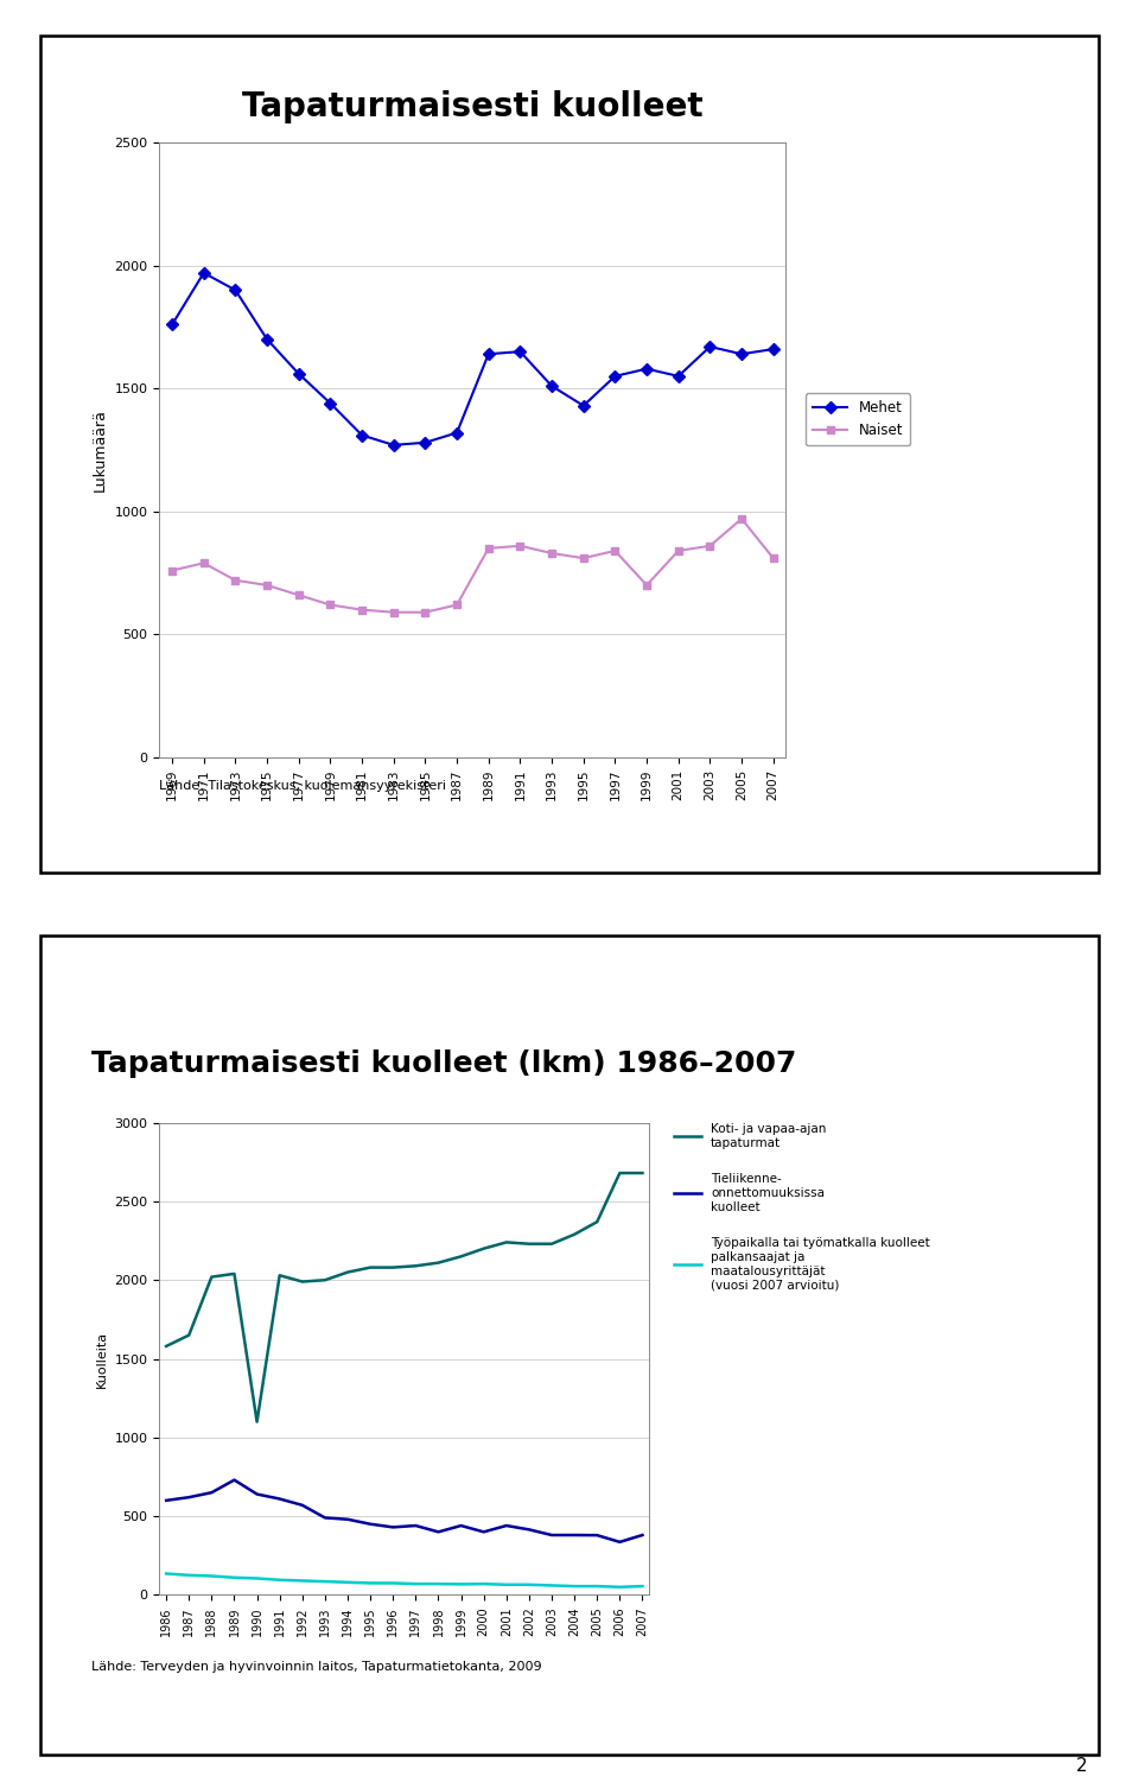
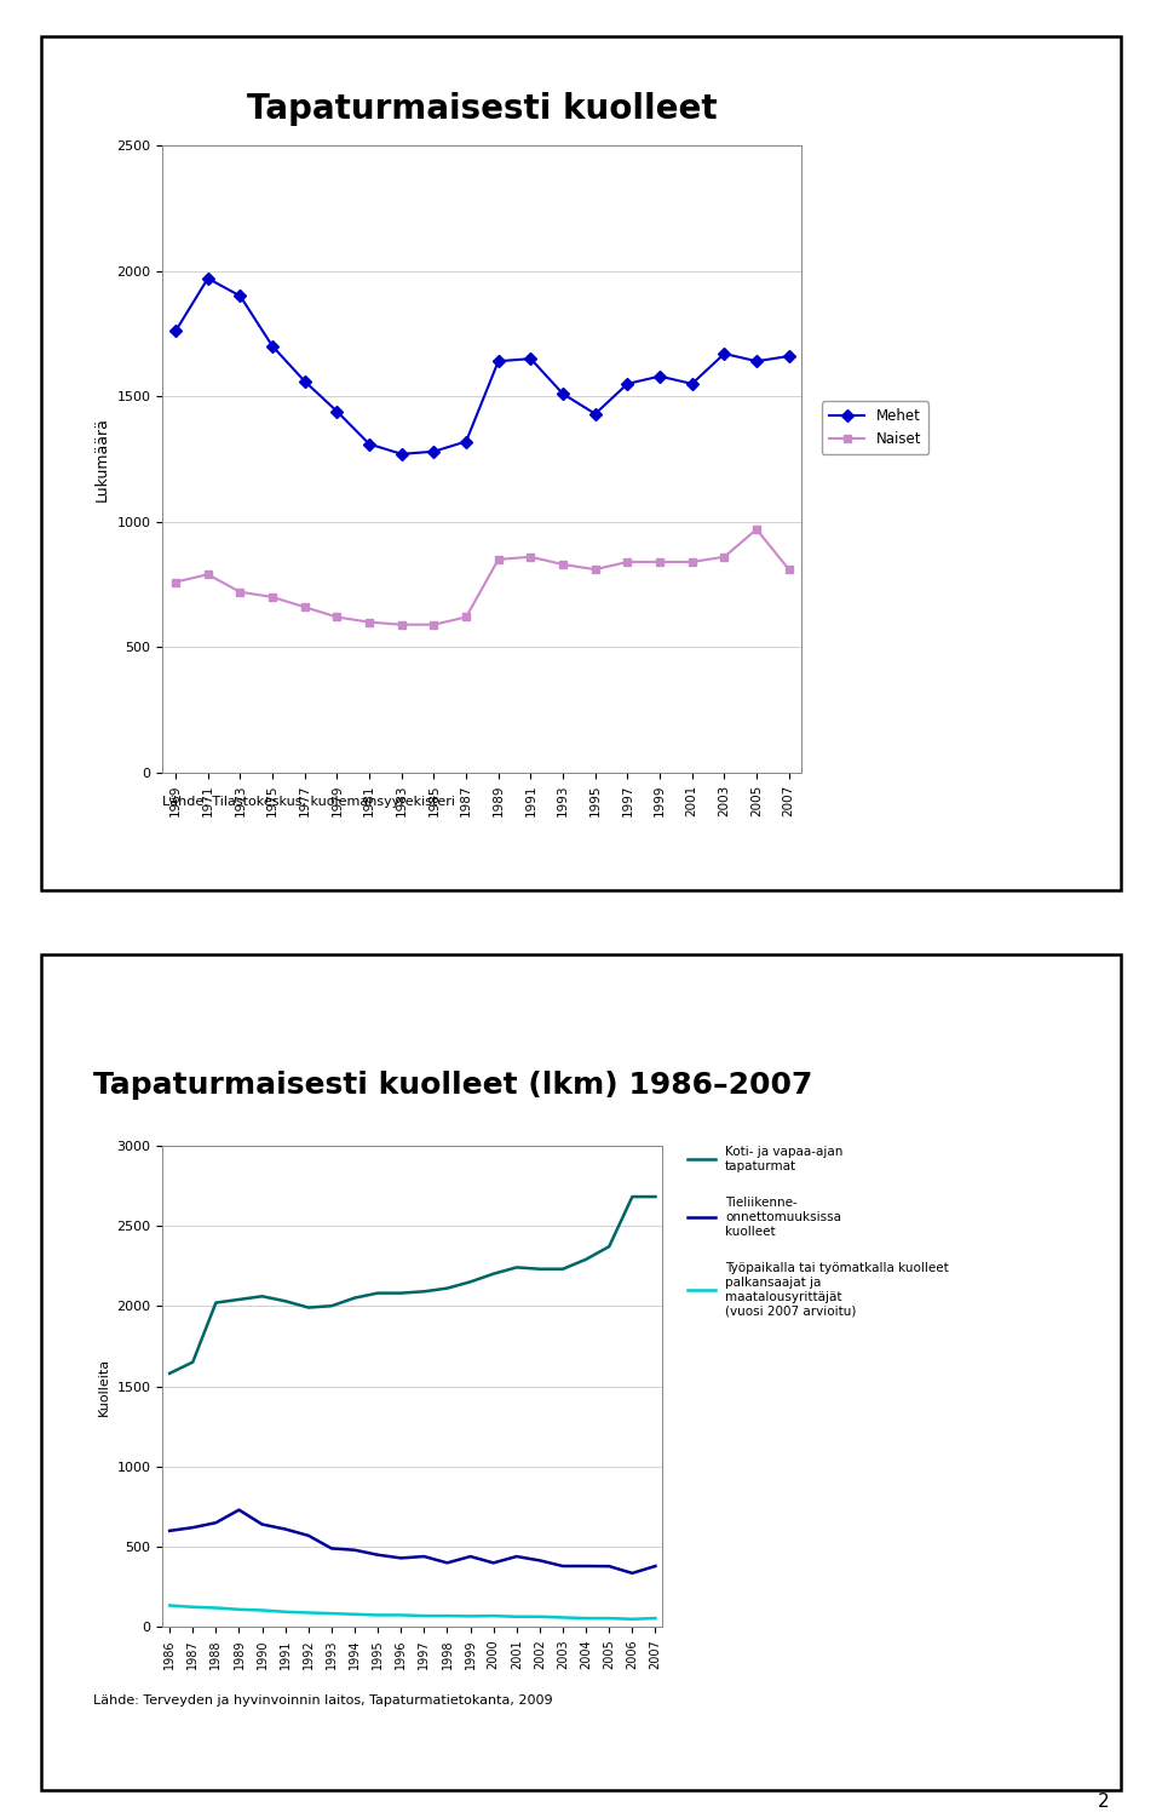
Tapaturmaisesti kuolleet/Naiset/1999: 700 -> 840
Koti- ja vapaa-ajan tapaturmat/1990: 1100 -> 2060
